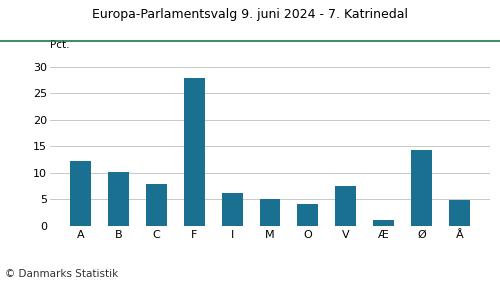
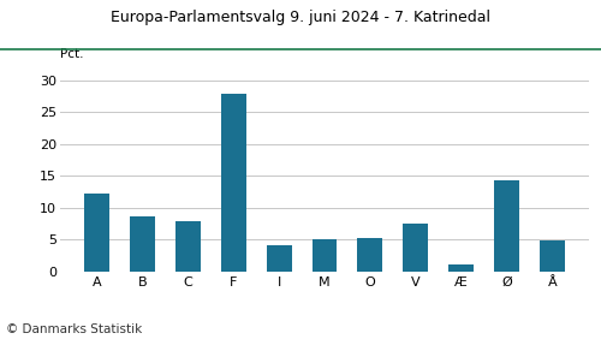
B: 10.2 -> 8.6
I: 6.1 -> 4.0
O: 4.1 -> 5.2
